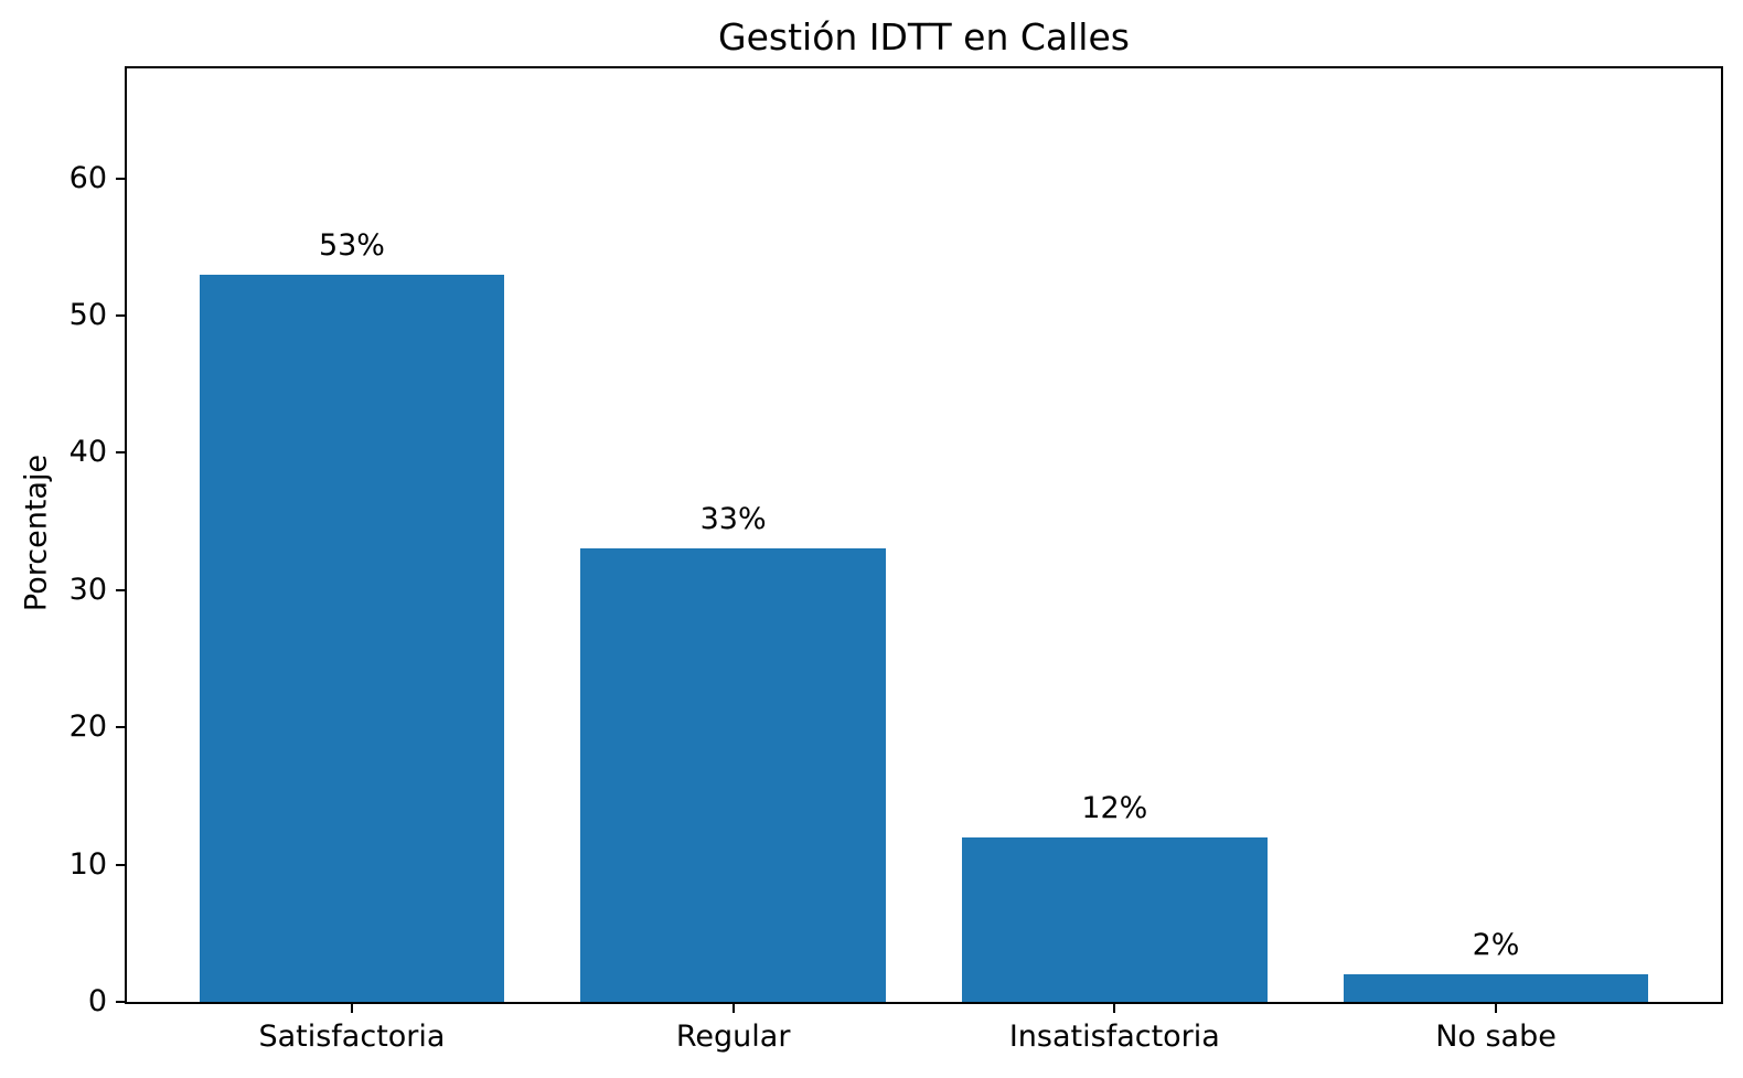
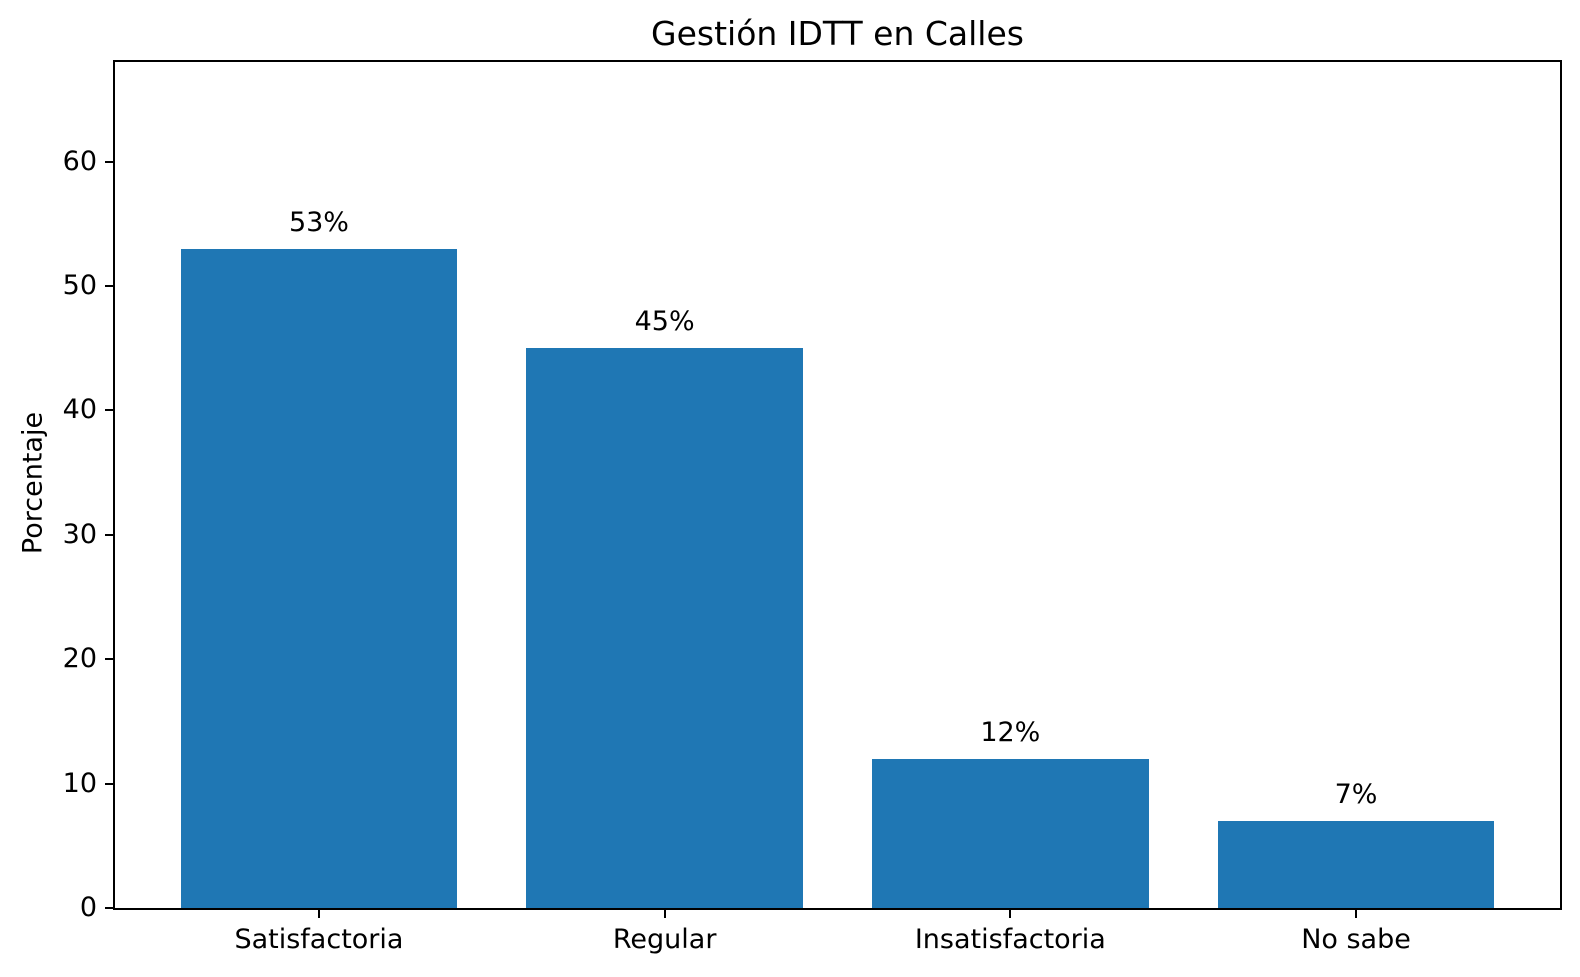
Regular: 33% -> 45%
No sabe: 2% -> 7%
